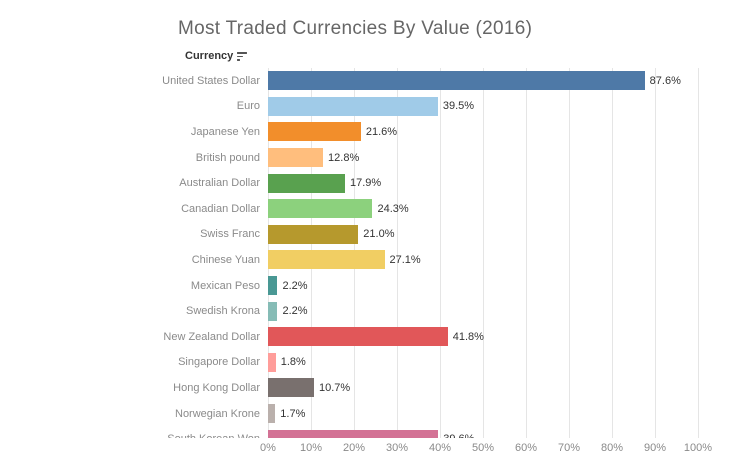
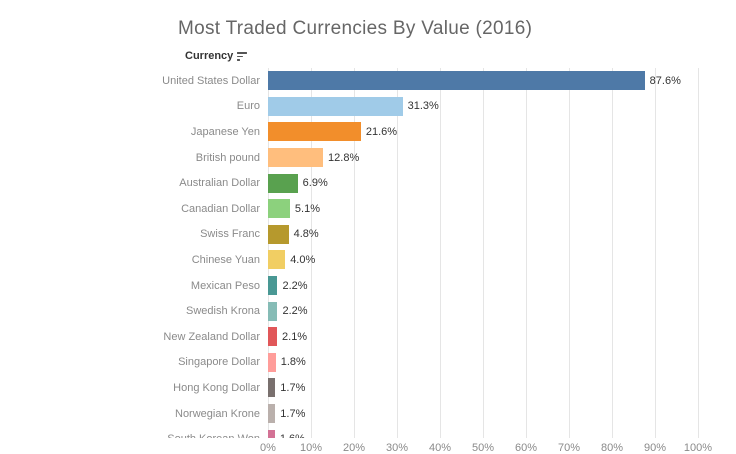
Euro: 39.5% -> 31.3%
Australian Dollar: 17.9% -> 6.9%
Canadian Dollar: 24.3% -> 5.1%
Swiss Franc: 21.0% -> 4.8%
Chinese Yuan: 27.1% -> 4.0%
New Zealand Dollar: 41.8% -> 2.1%
Hong Kong Dollar: 10.7% -> 1.7%
South Korean Won: 39.6% -> 1.6%
